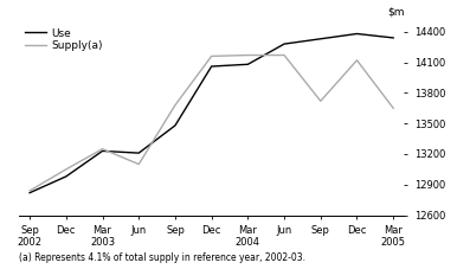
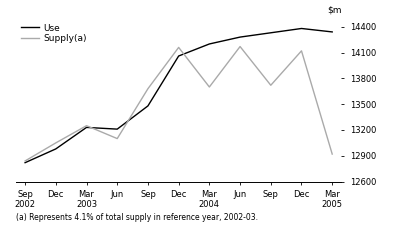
Use/Mar 2004: 14080 -> 14200
Supply(a)/Mar 2004: 14170 -> 13700
Supply(a)/Mar 2005: 13650 -> 12920
